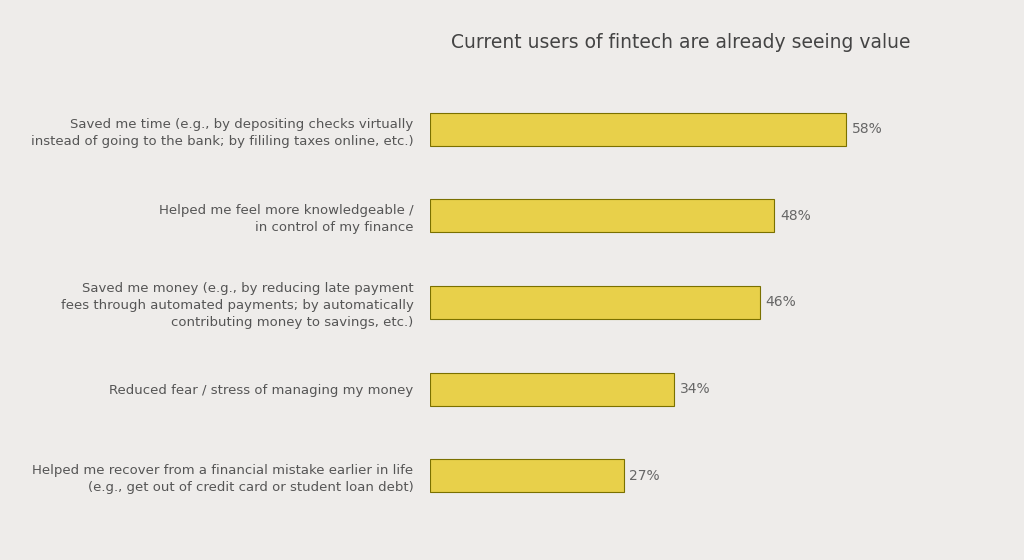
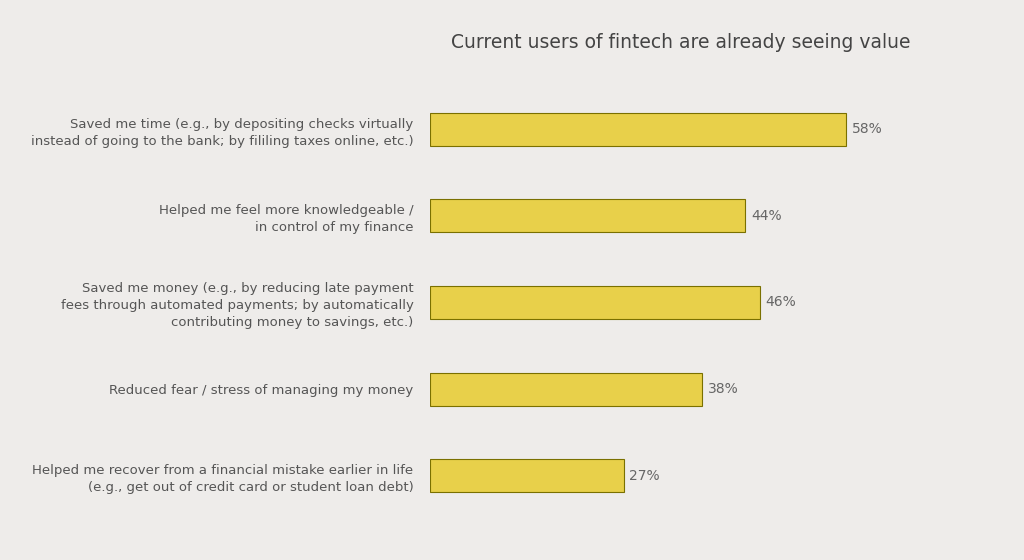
Helped me feel more knowledgeable / in control of my finance: 48% -> 44%
Reduced fear / stress of managing my money: 34% -> 38%
